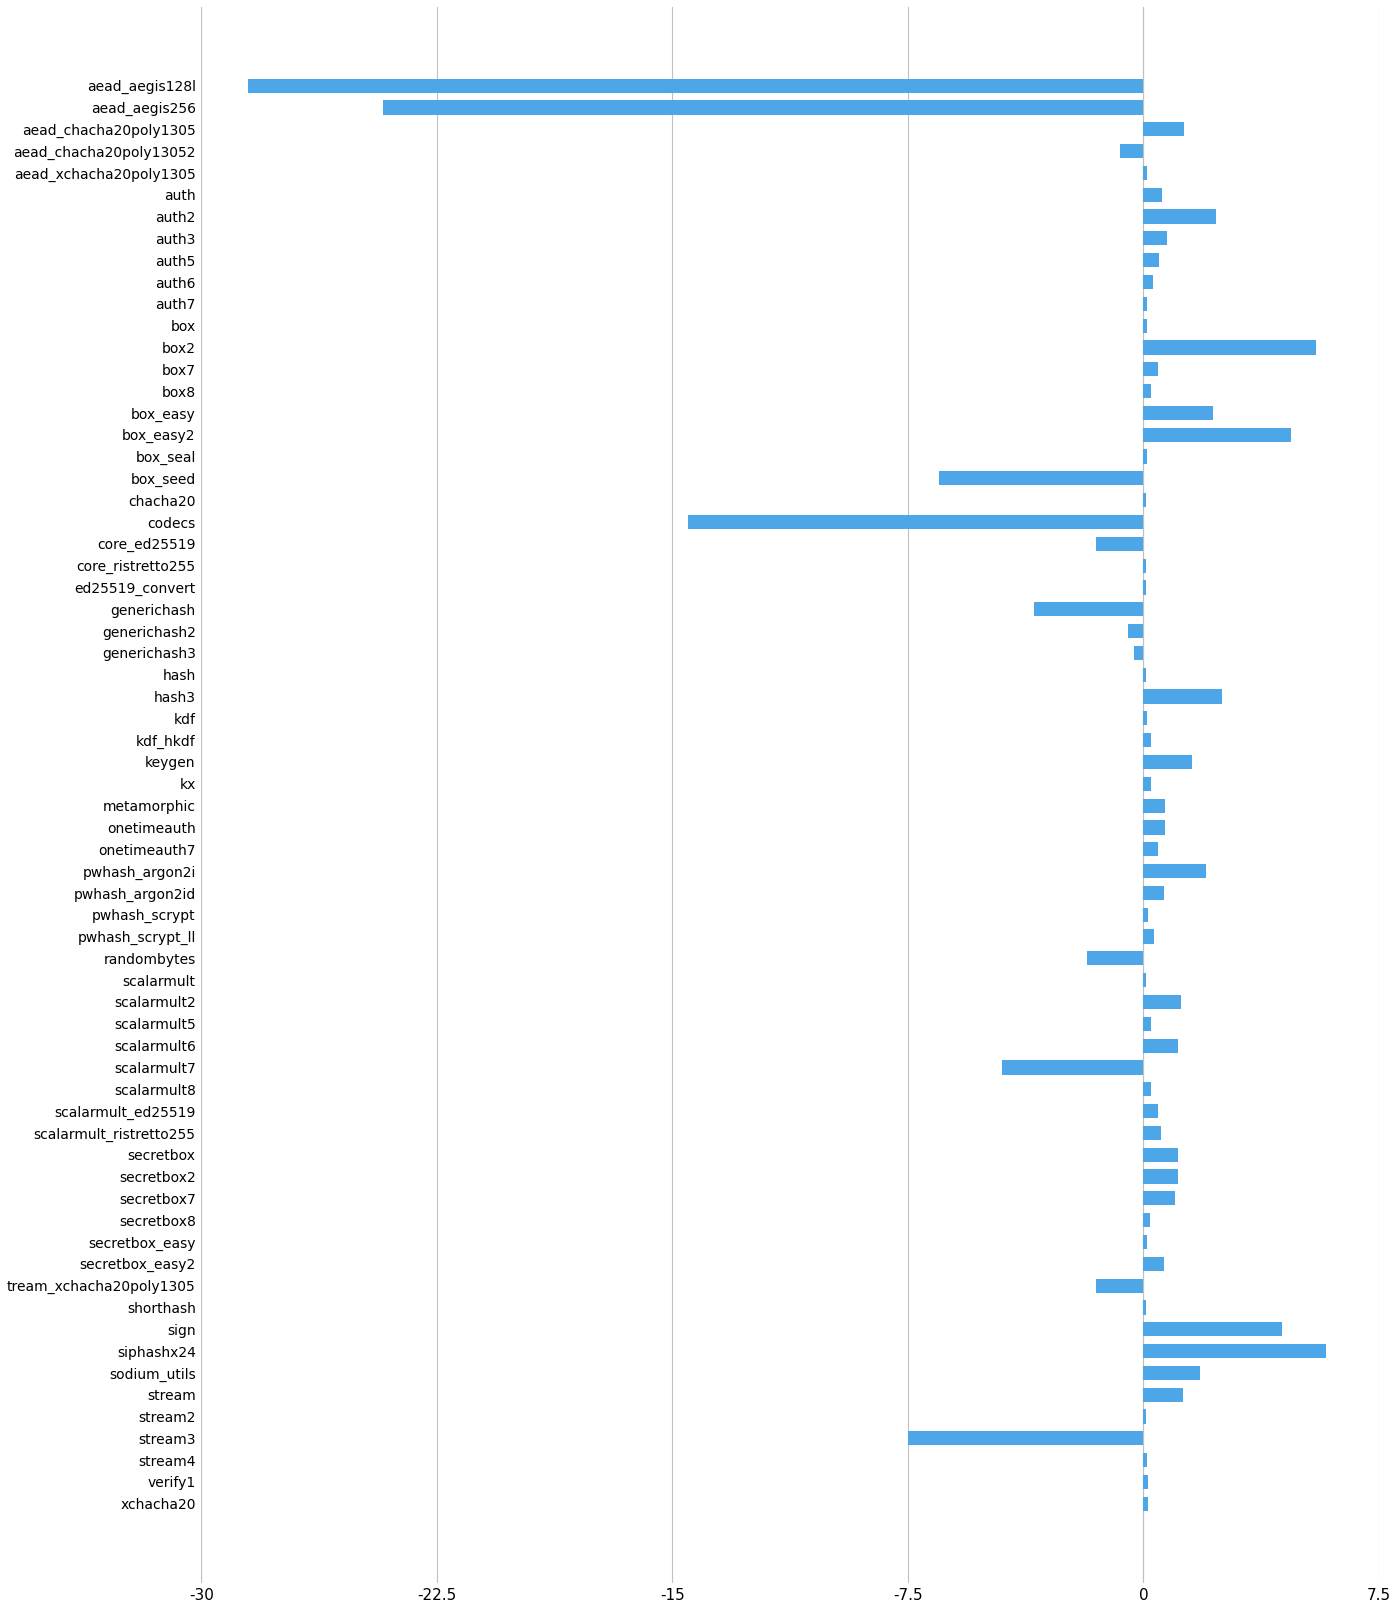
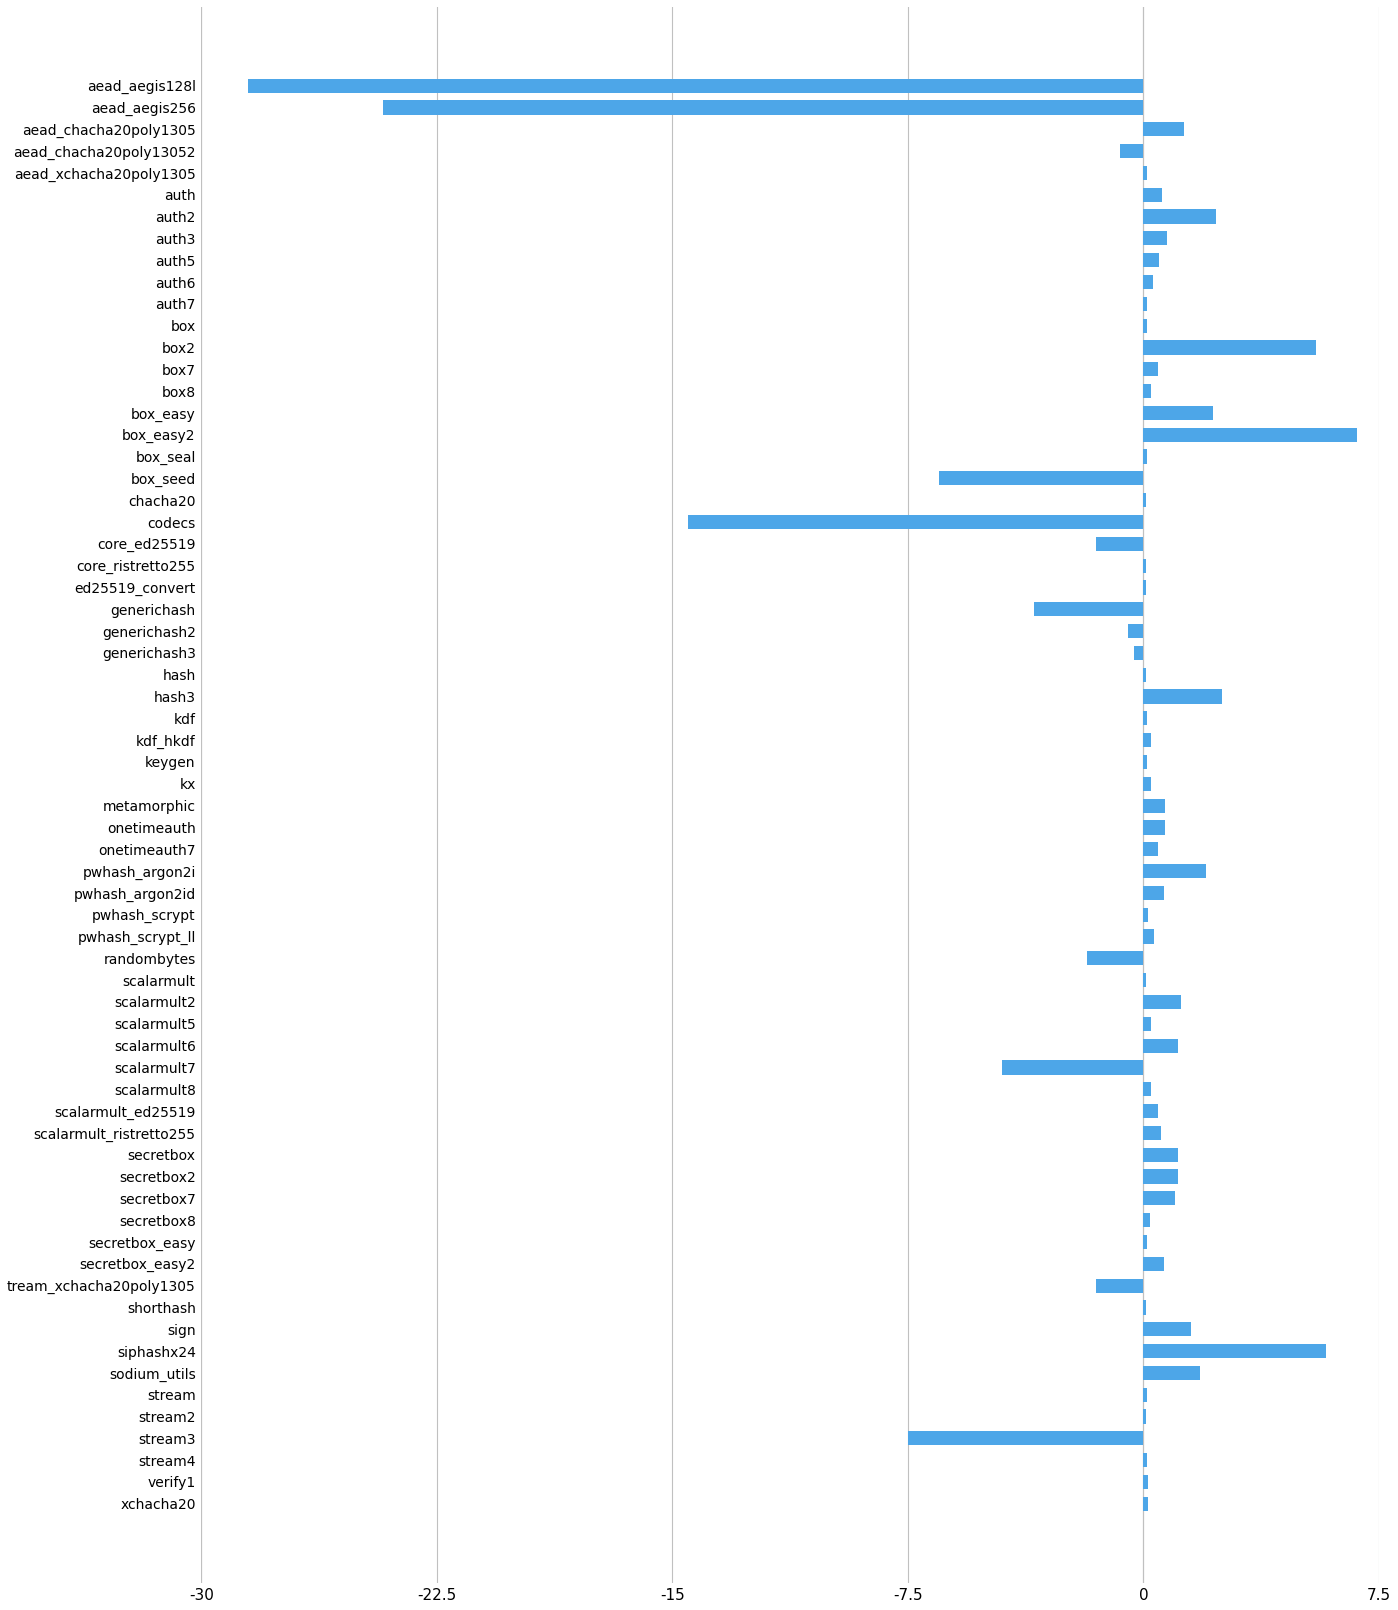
box_easy2: 4.70 -> 6.80
keygen: 1.55 -> 0.10
sign: 4.40 -> 1.50
stream: 1.25 -> 0.12
